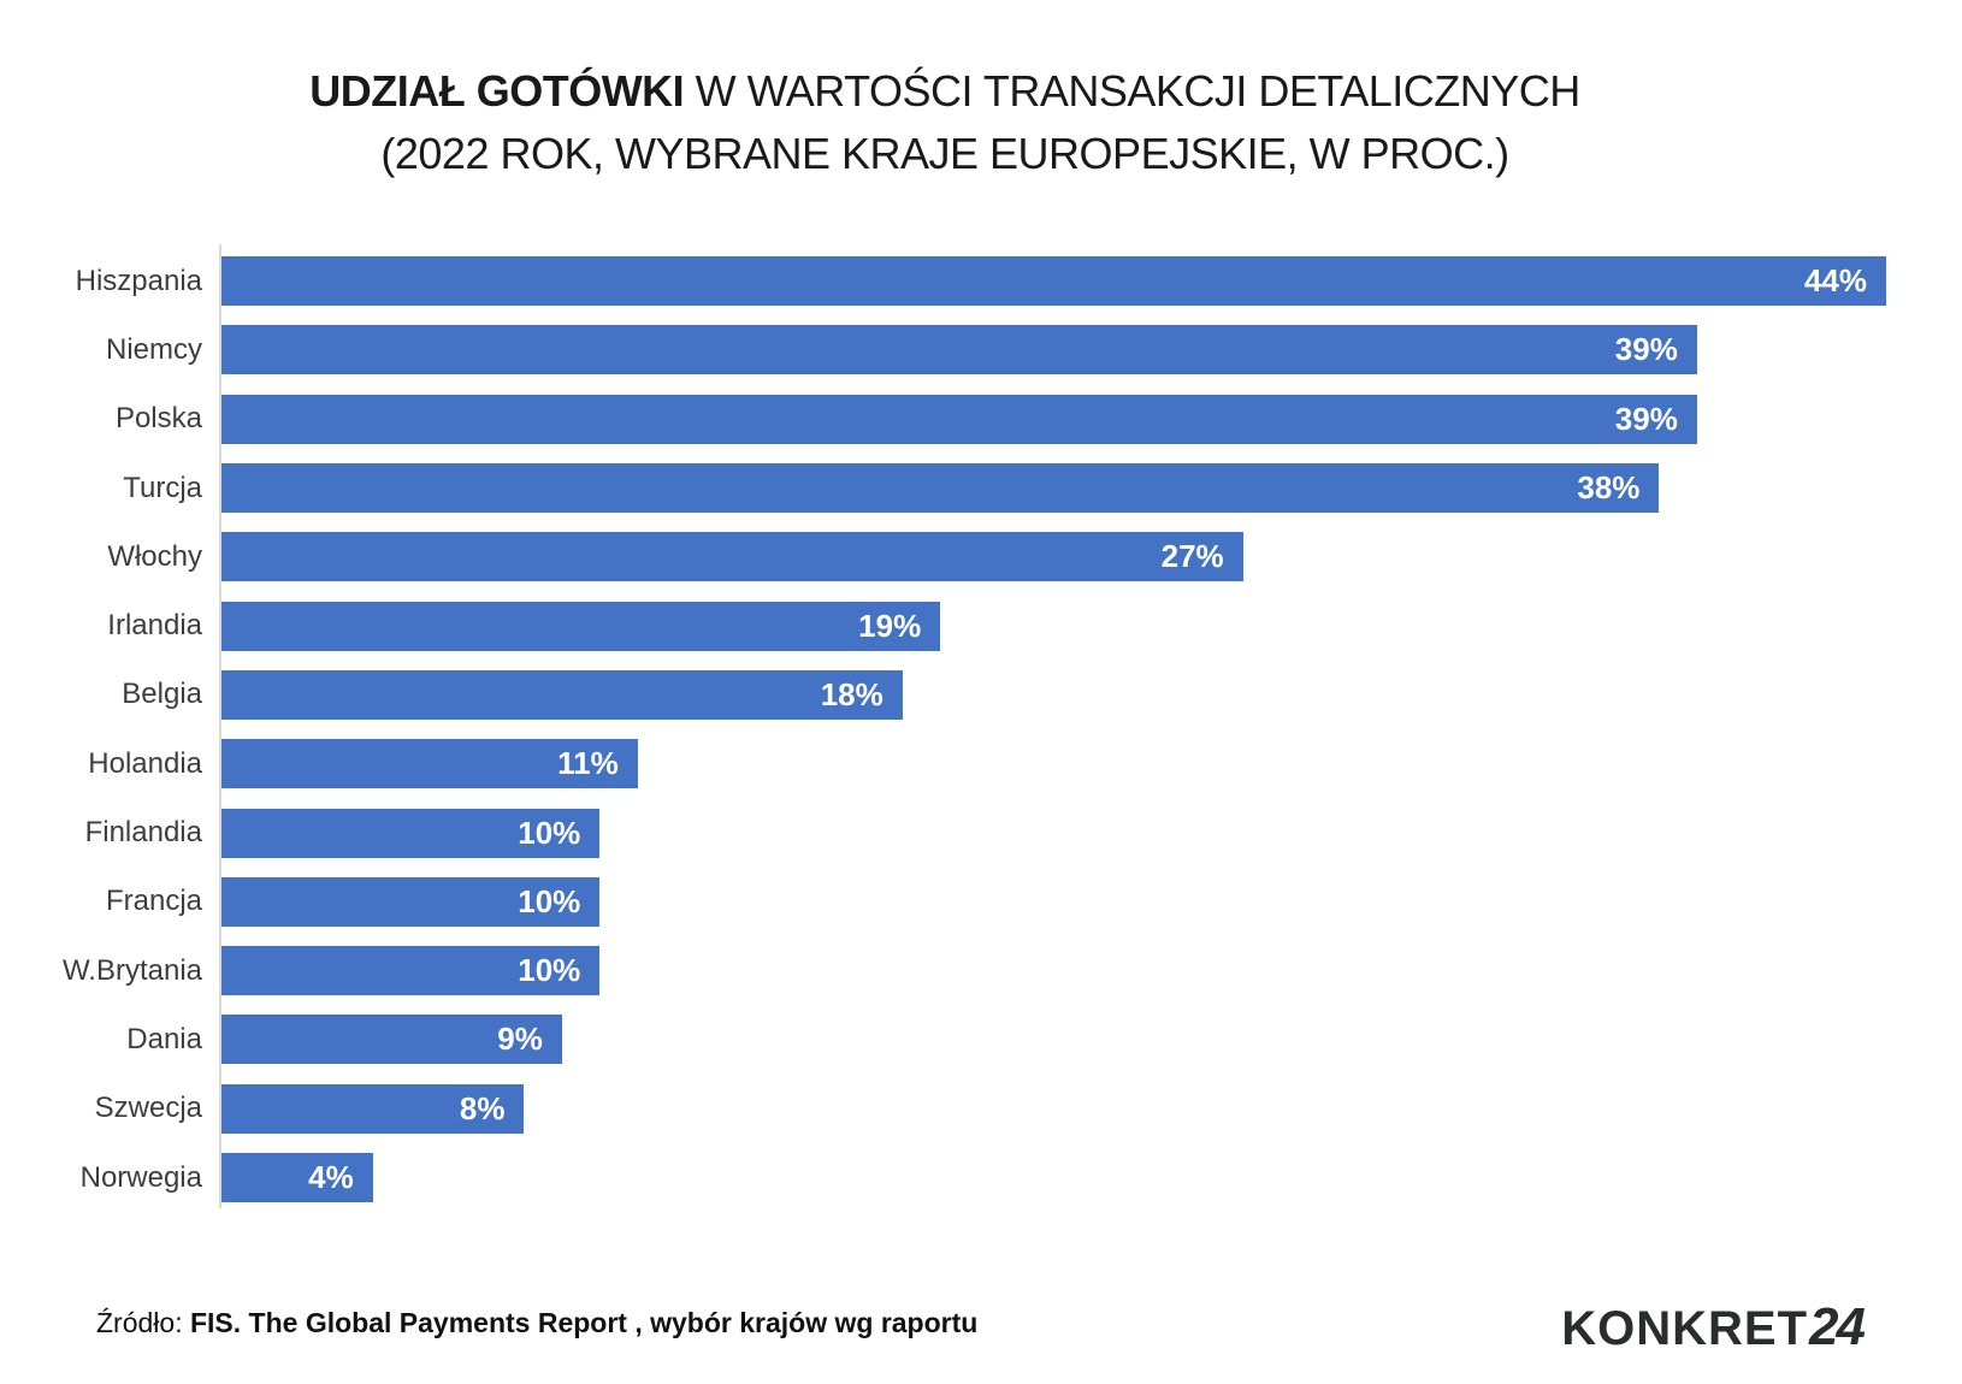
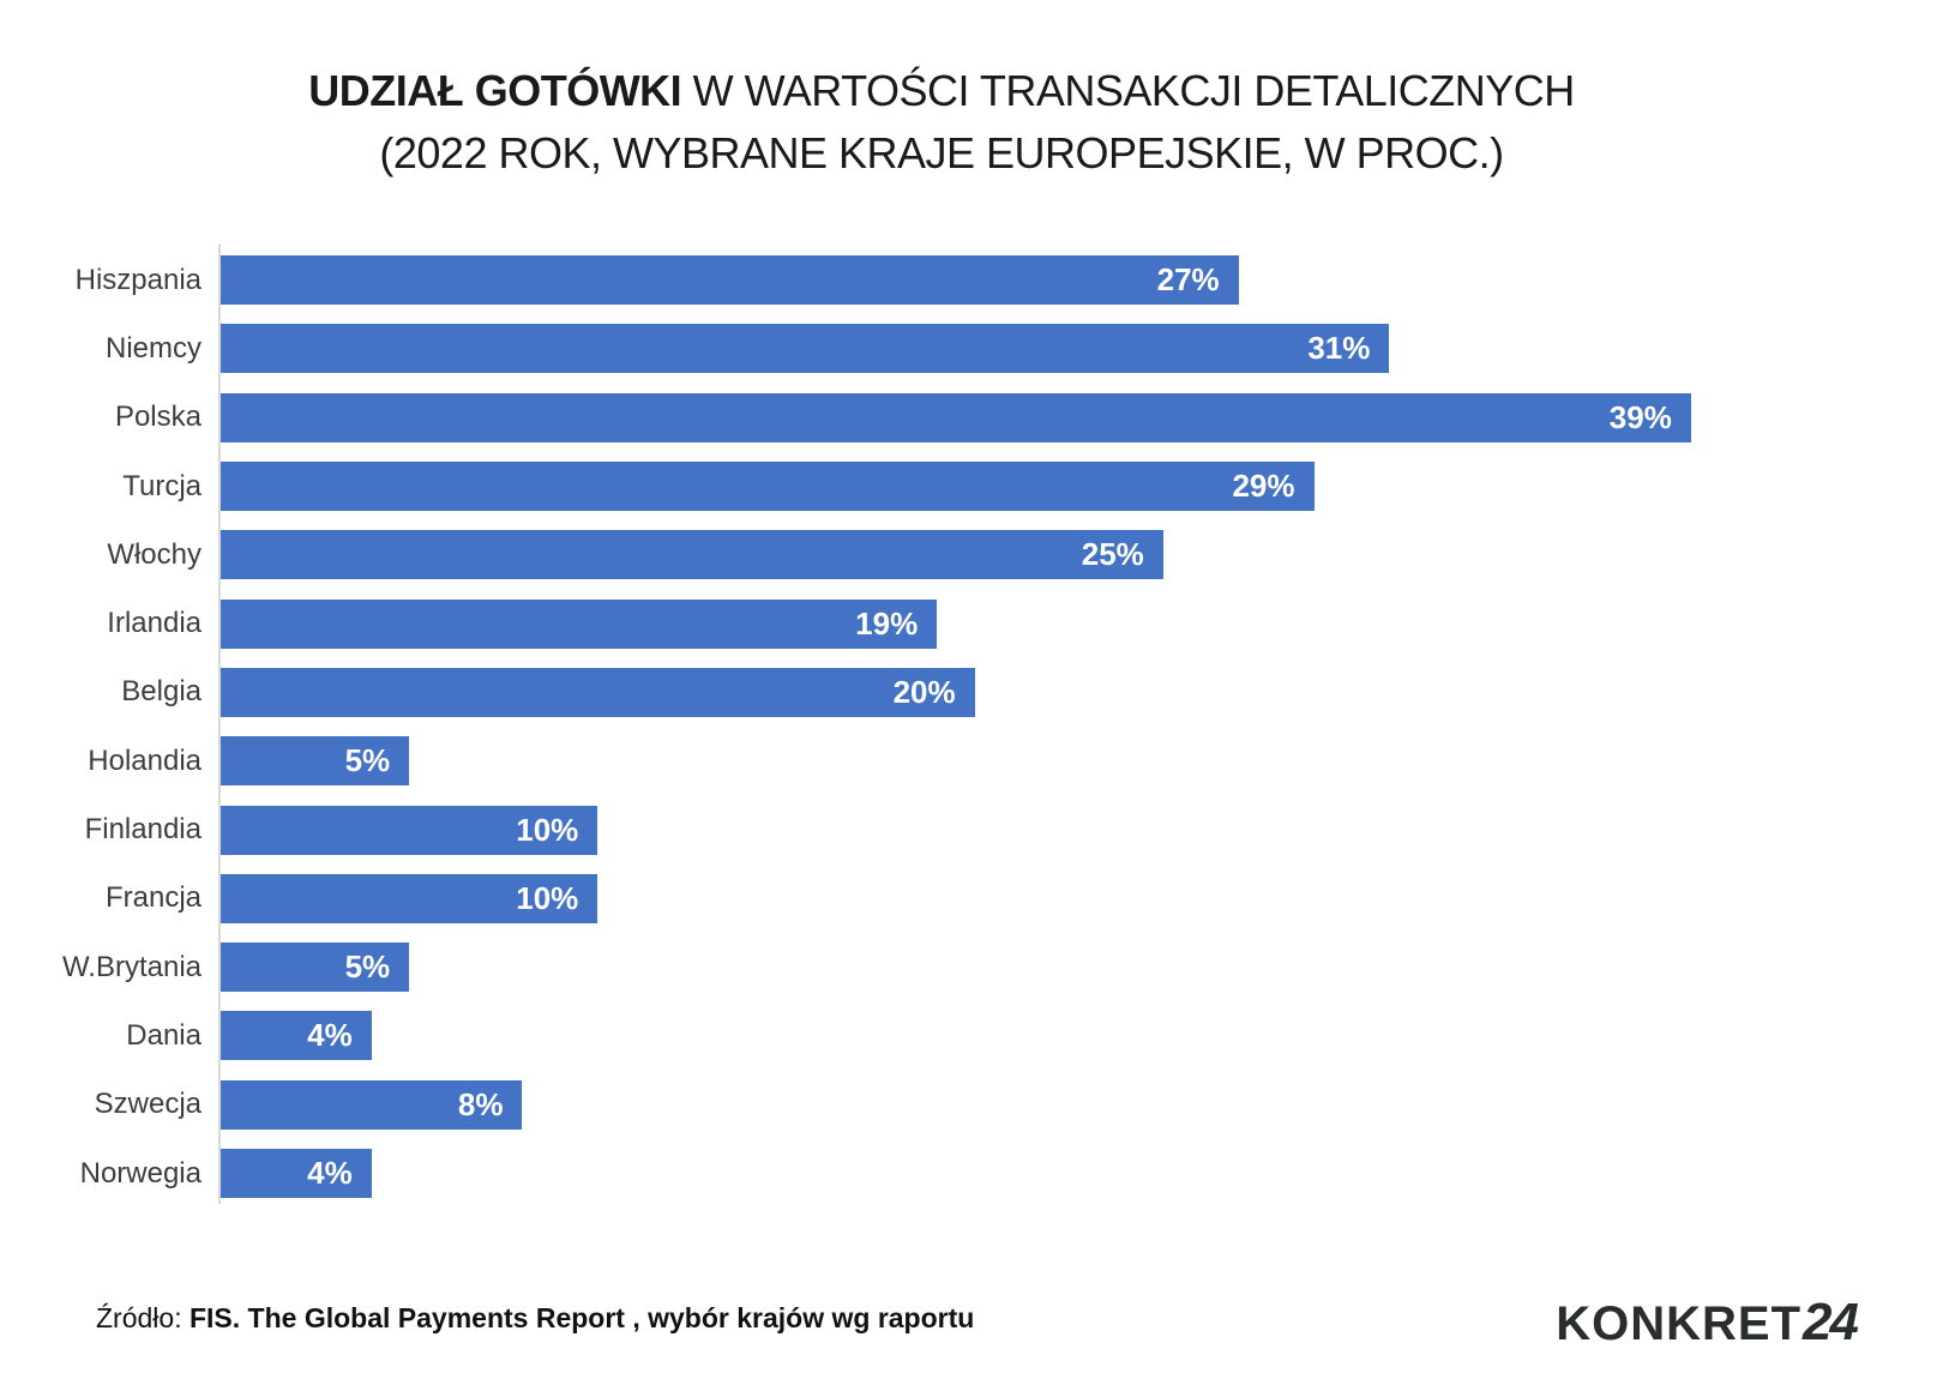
Hiszpania: 44% -> 27%
Niemcy: 39% -> 31%
Turcja: 38% -> 29%
Włochy: 27% -> 25%
Belgia: 18% -> 20%
Holandia: 11% -> 5%
W.Brytania: 10% -> 5%
Dania: 9% -> 4%
